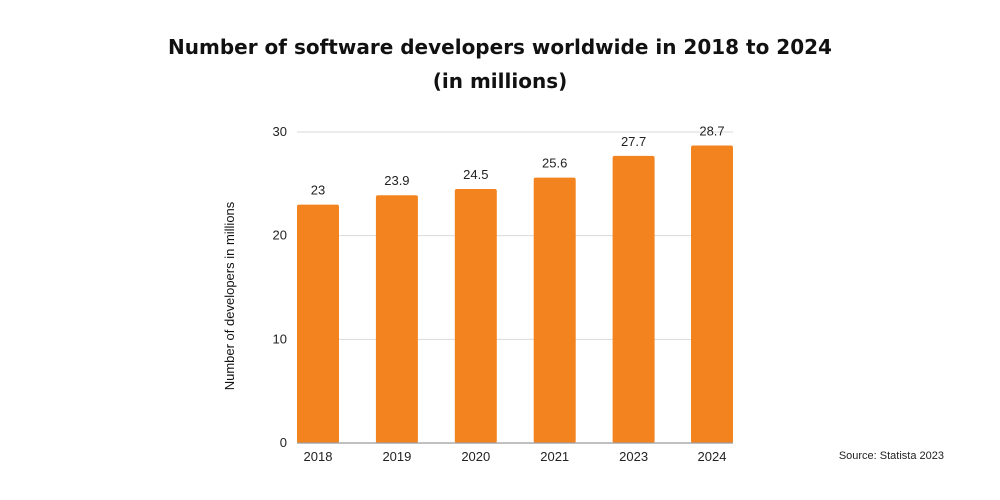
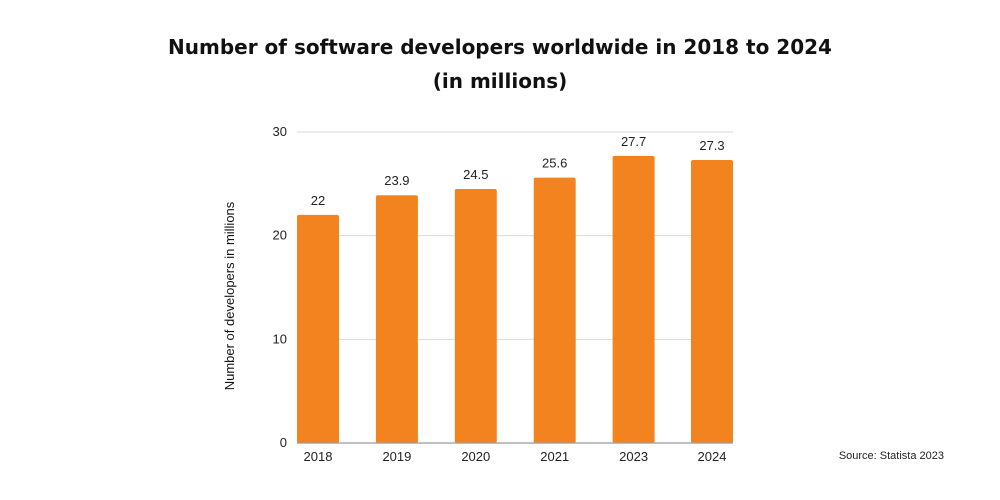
2018: 23 -> 22
2024: 28.7 -> 27.3
